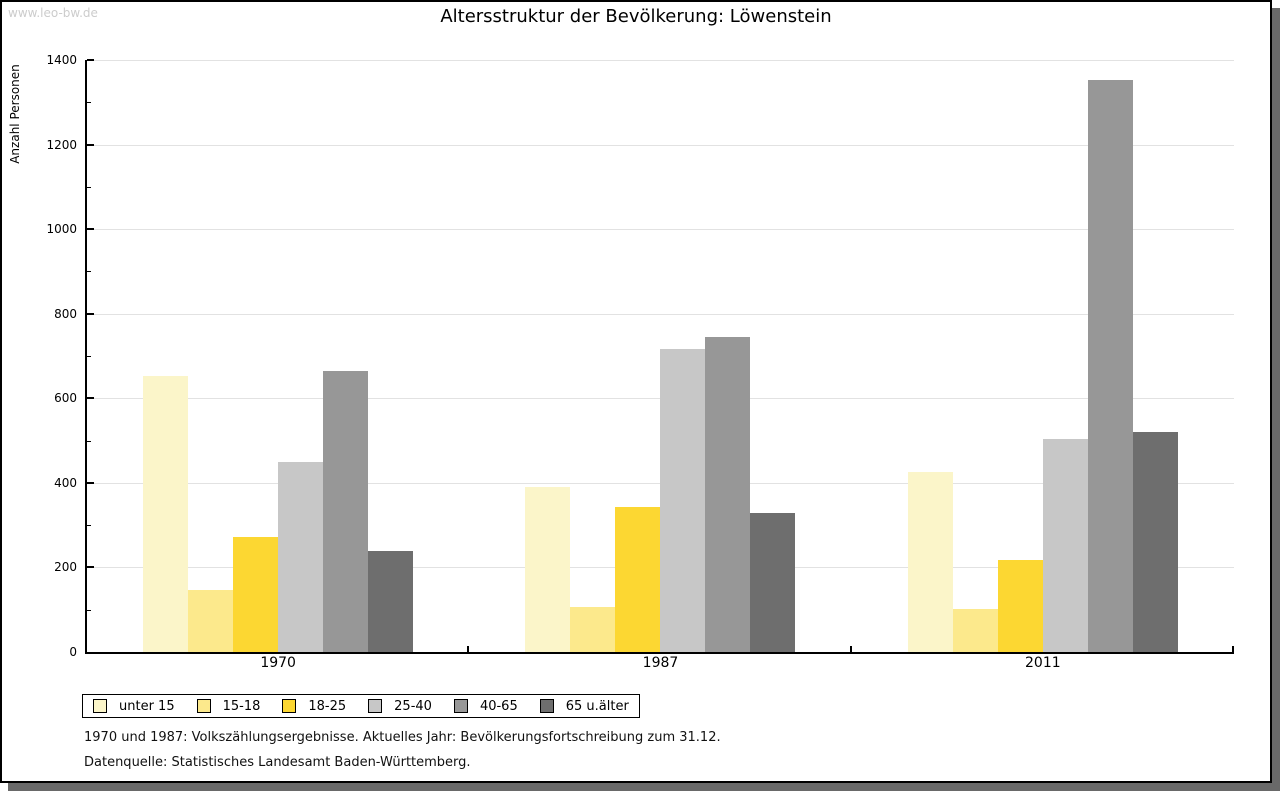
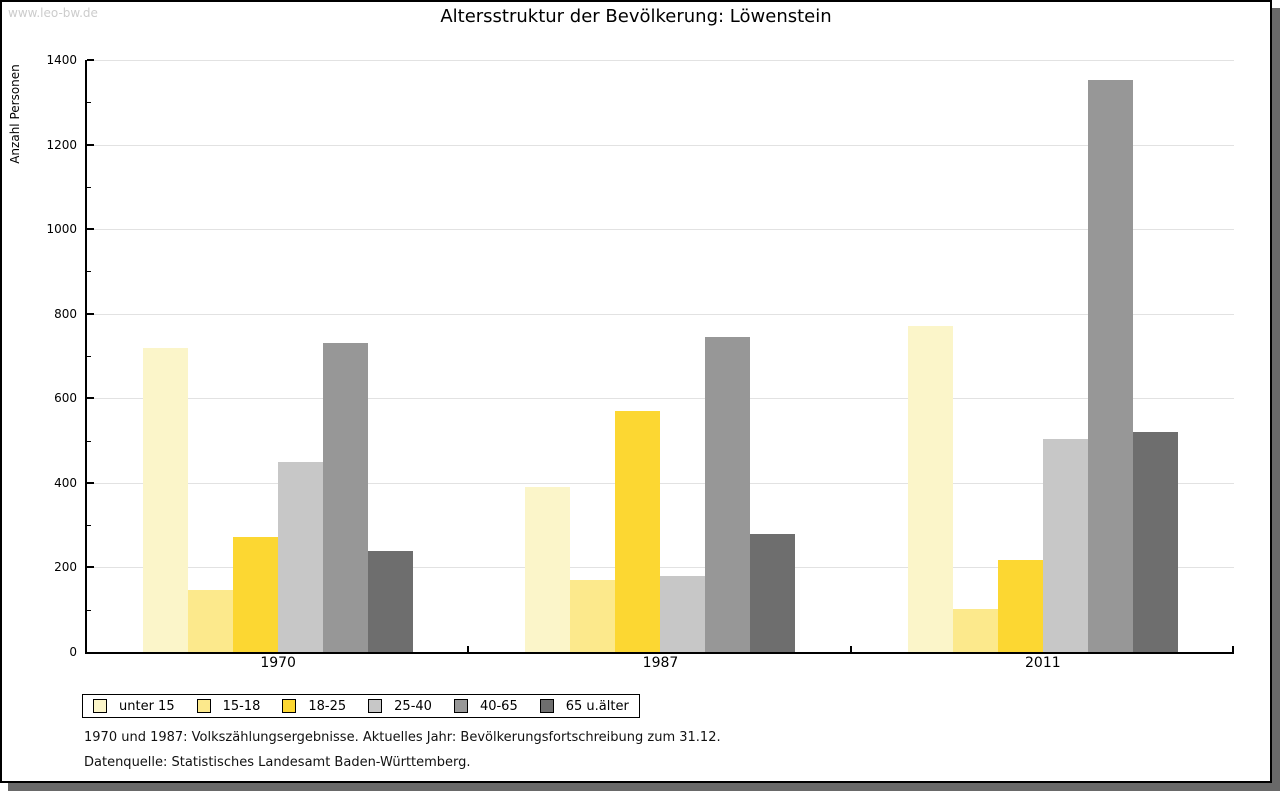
unter 15/1970: 650 -> 720
40-65/1970: 660 -> 730
15-18/1987: 110 -> 170
18-25/1987: 340 -> 570
25-40/1987: 720 -> 180
65 u.älter/1987: 330 -> 280
unter 15/2011: 430 -> 770
